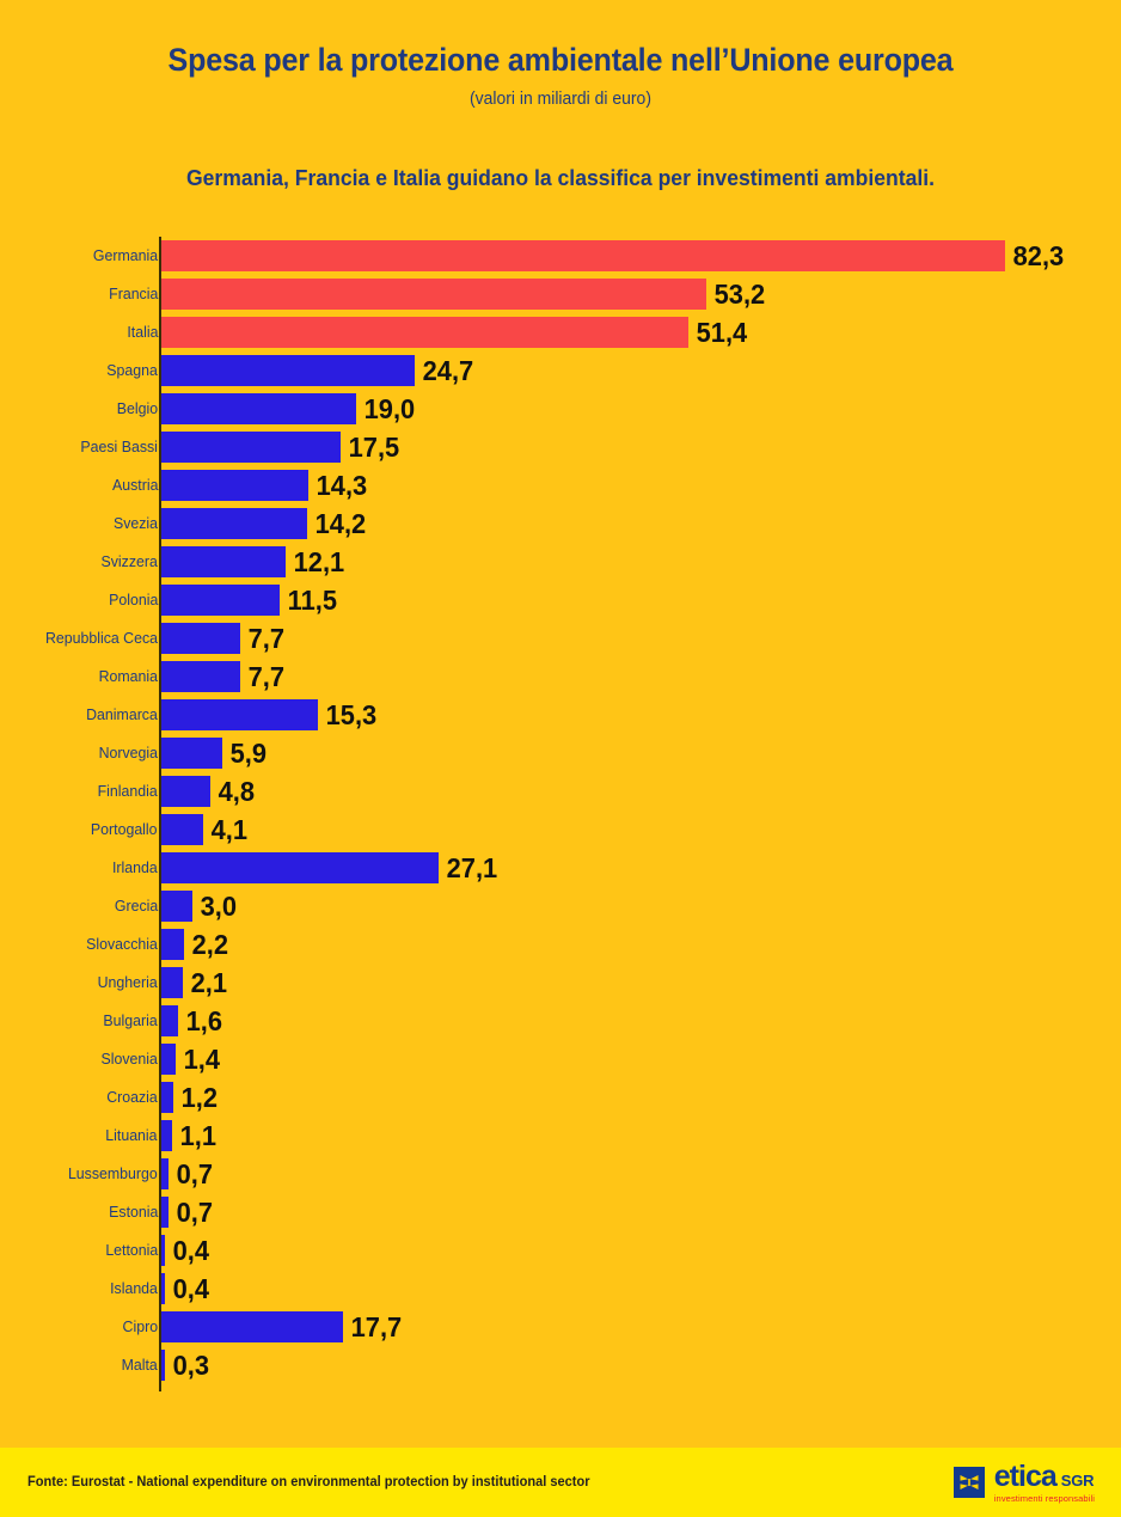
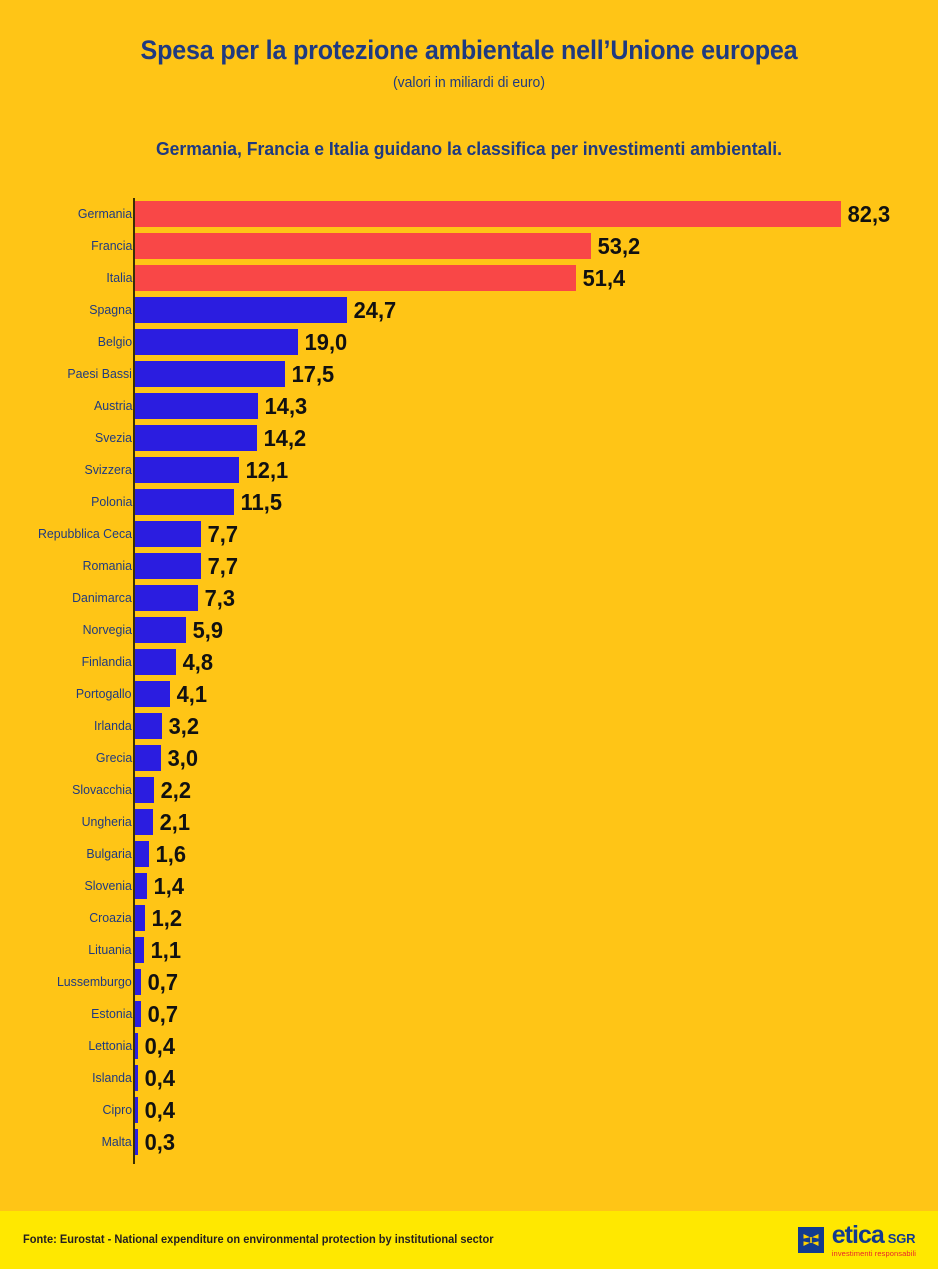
Danimarca: 15,3 -> 7,3
Irlanda: 27,1 -> 3,2
Cipro: 17,7 -> 0,4
